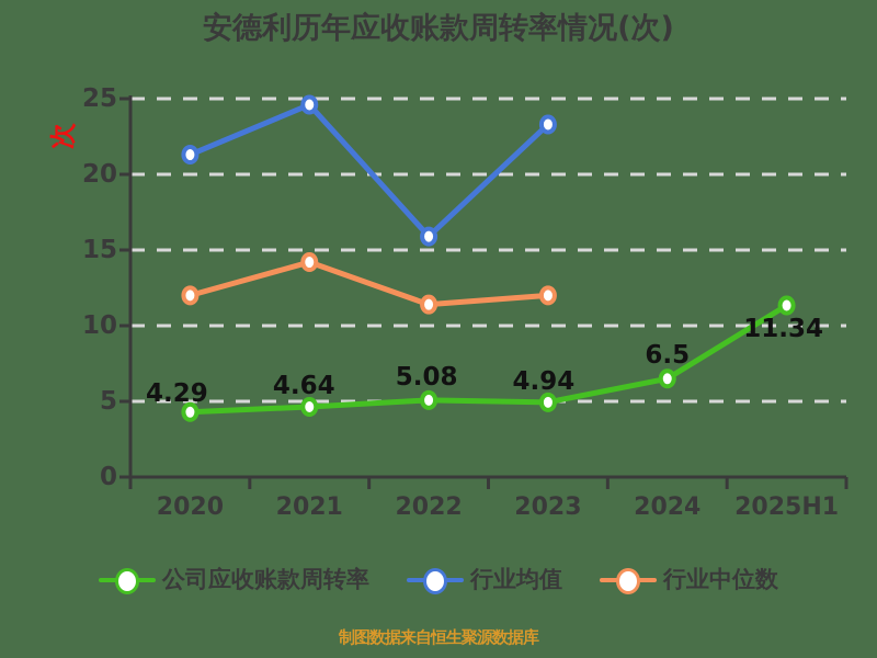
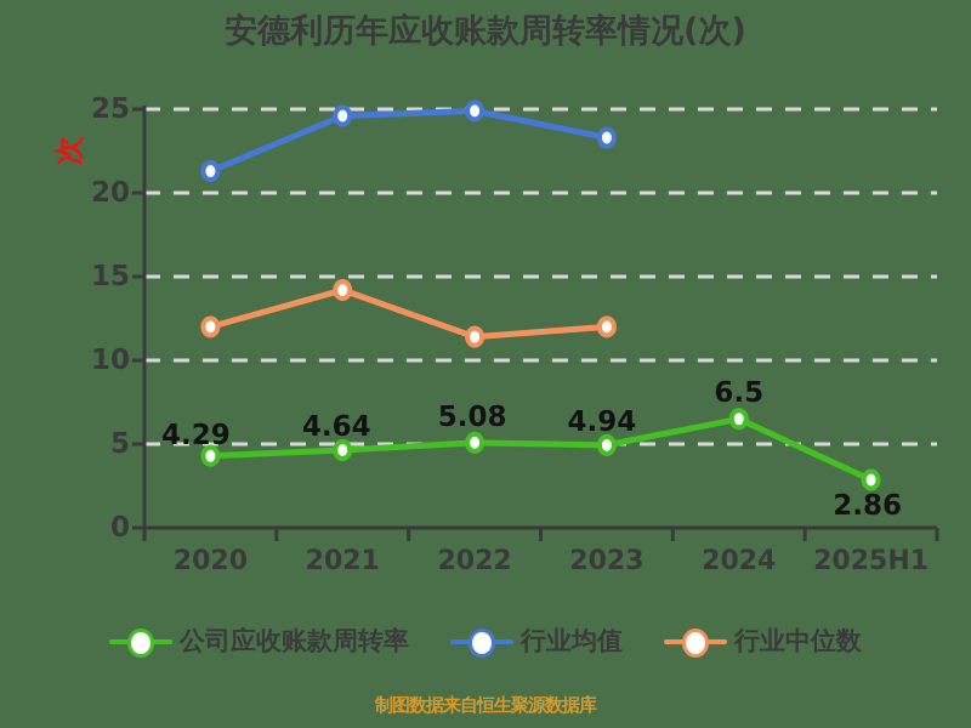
行业均值/2022: 15.9 -> 24.9
公司应收账款周转率/2025H1: 11.34 -> 2.86
